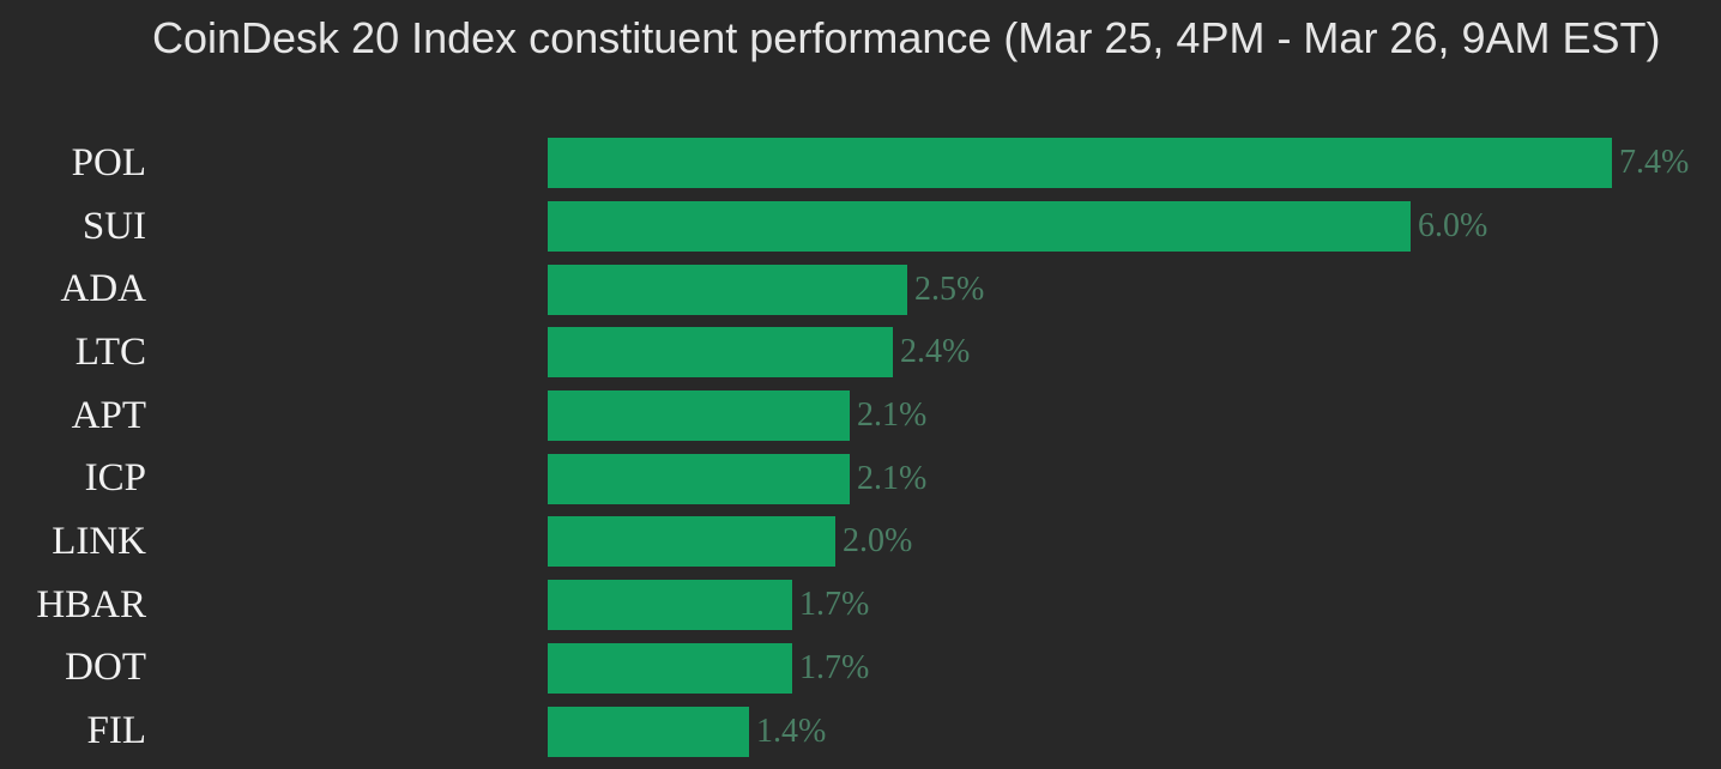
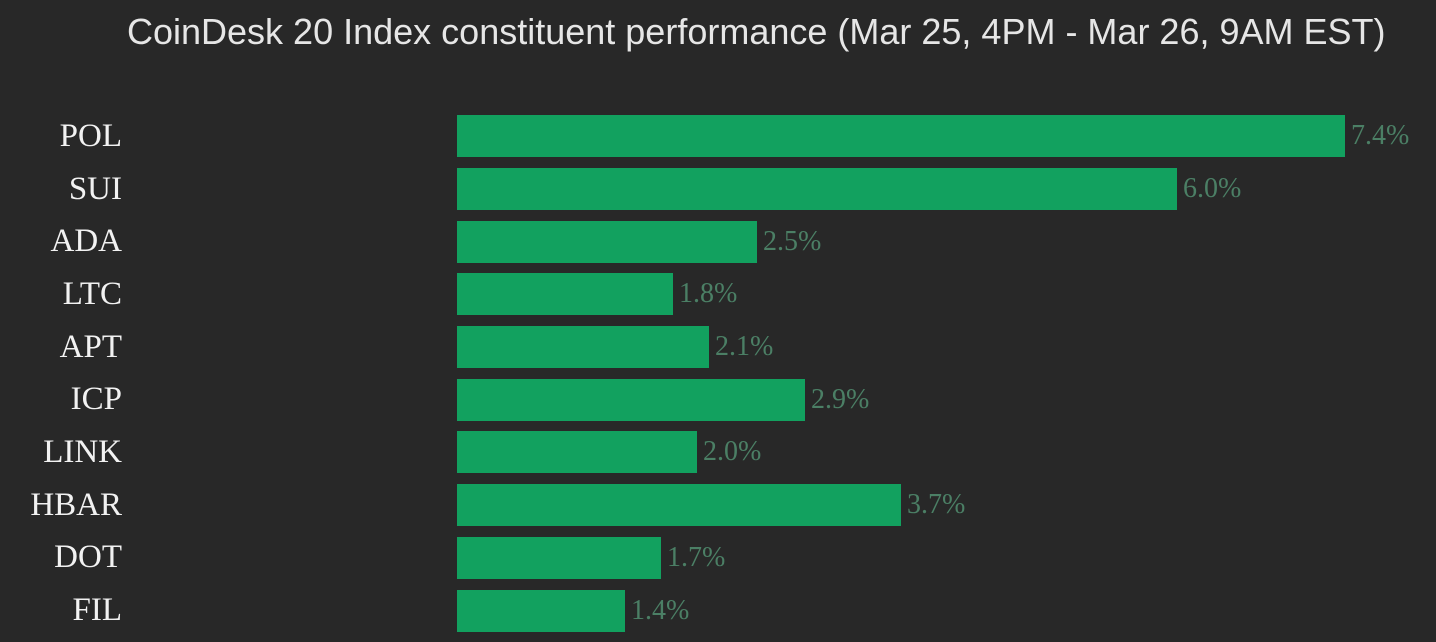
LTC: 2.4% -> 1.8%
ICP: 2.1% -> 2.9%
HBAR: 1.7% -> 3.7%
